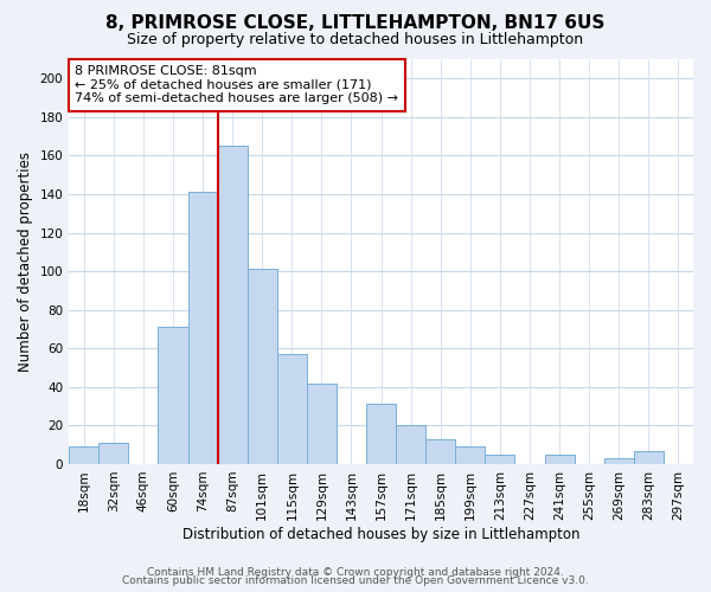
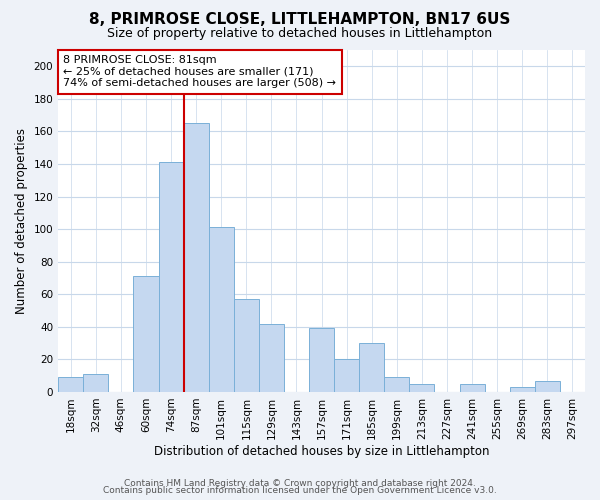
157sqm: 31 -> 39
185sqm: 13 -> 30
